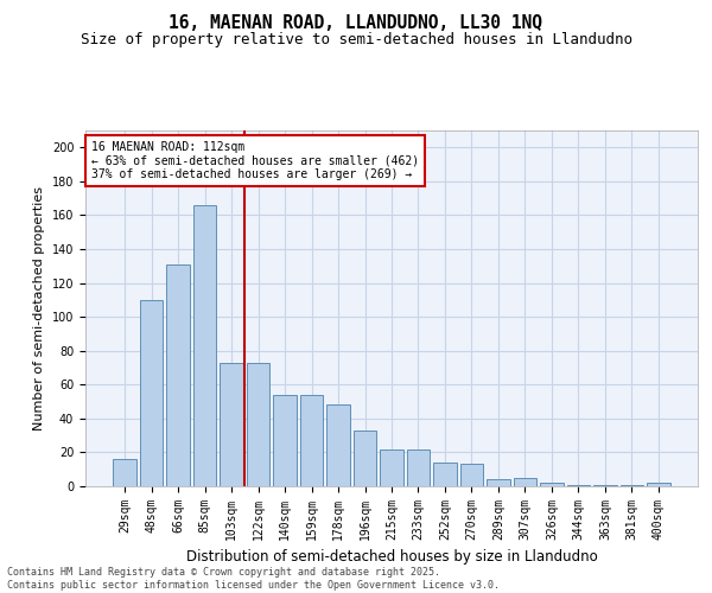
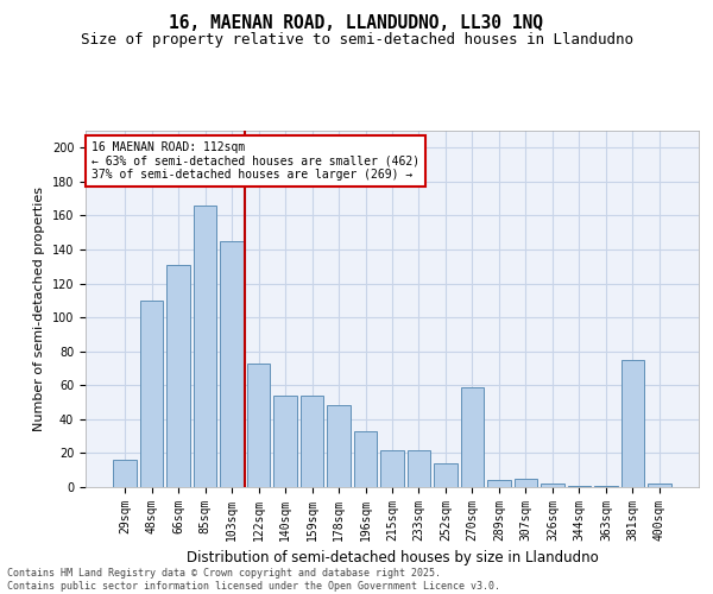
103sqm: 73 -> 145
270sqm: 13 -> 59
381sqm: 1 -> 75
